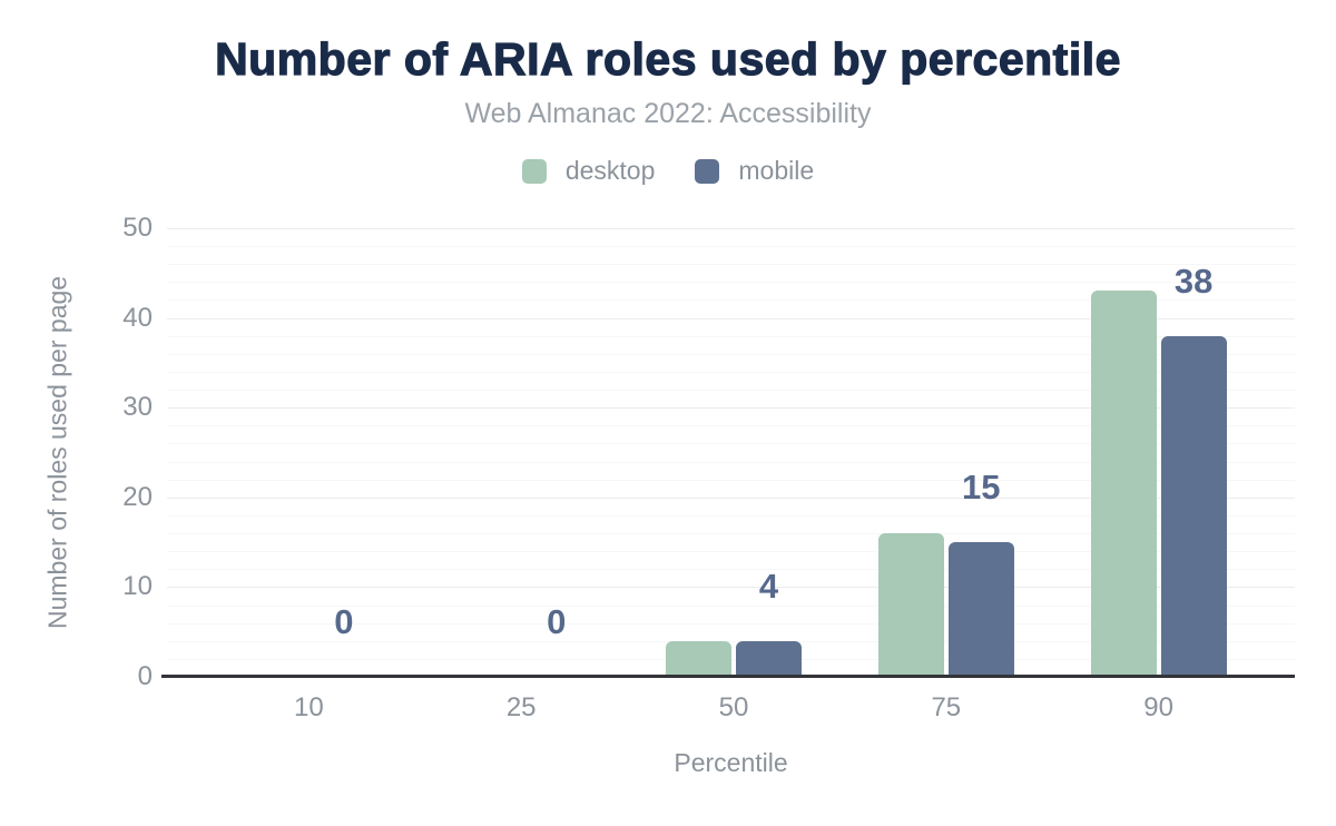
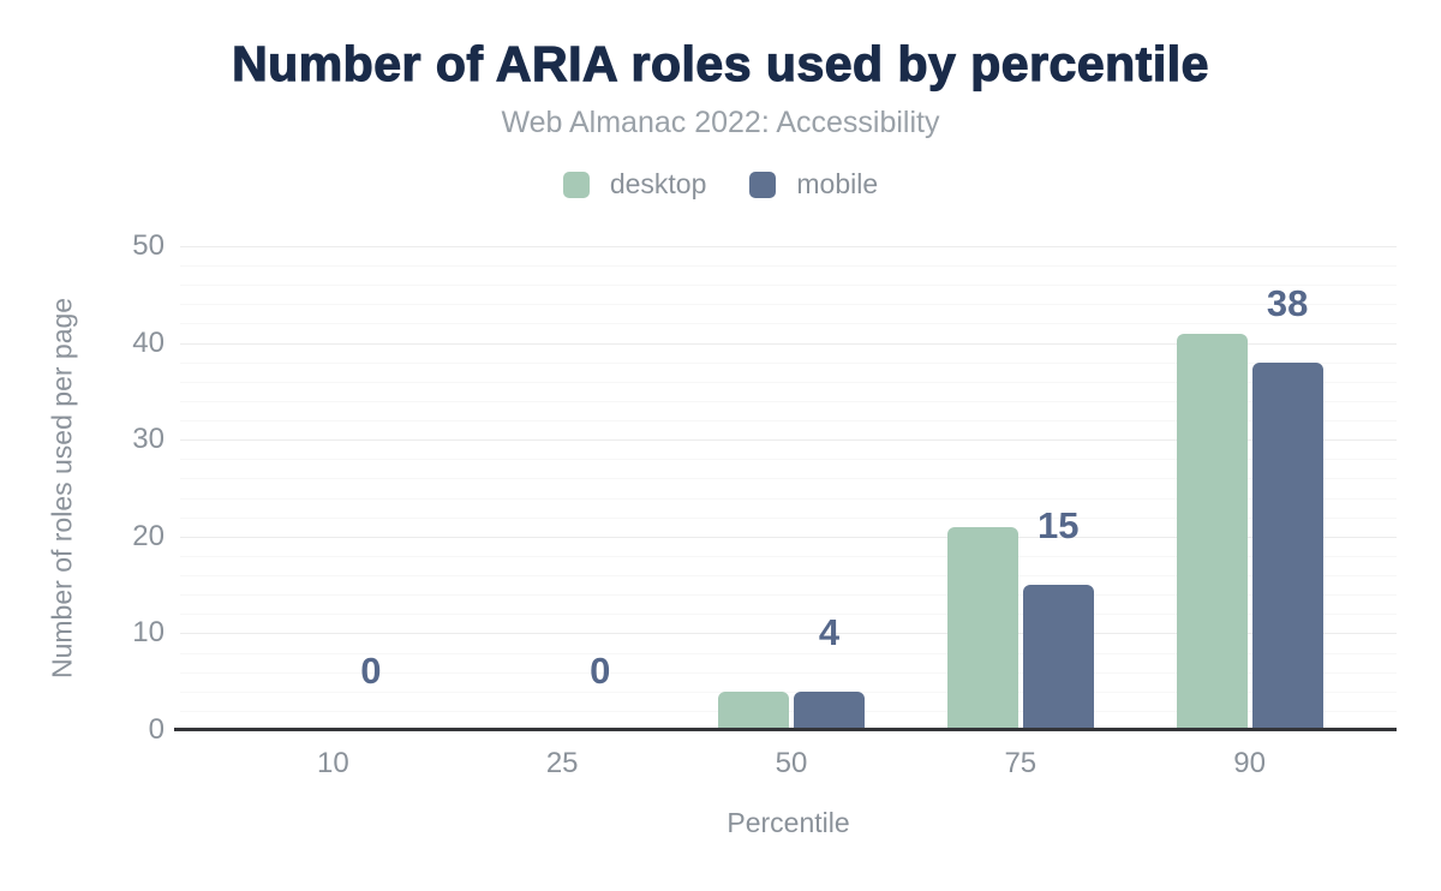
desktop/75: 16 -> 21
desktop/90: 43 -> 41
